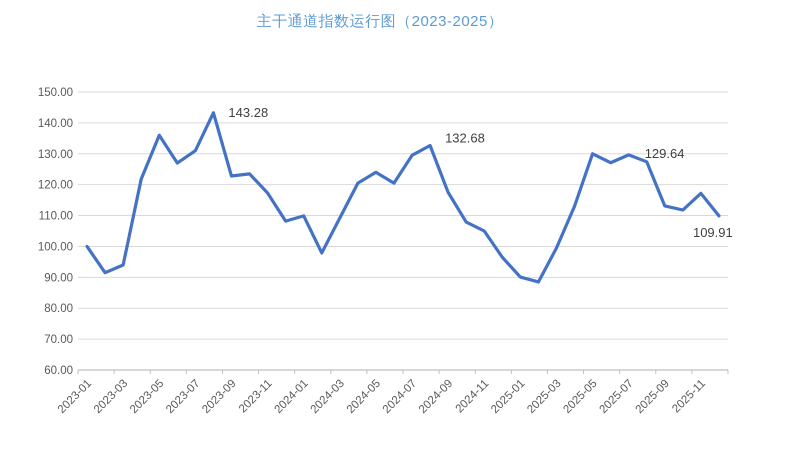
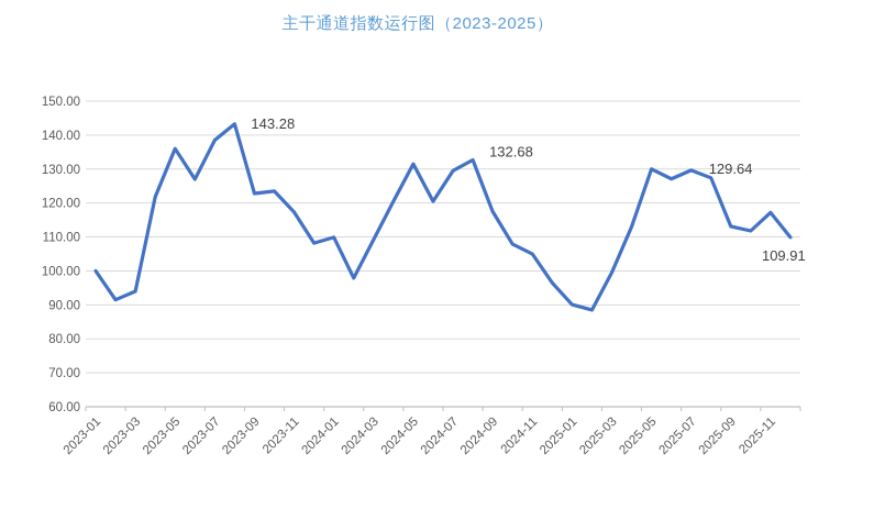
2023-07: 131 -> 138
2024-05: 124 -> 132
